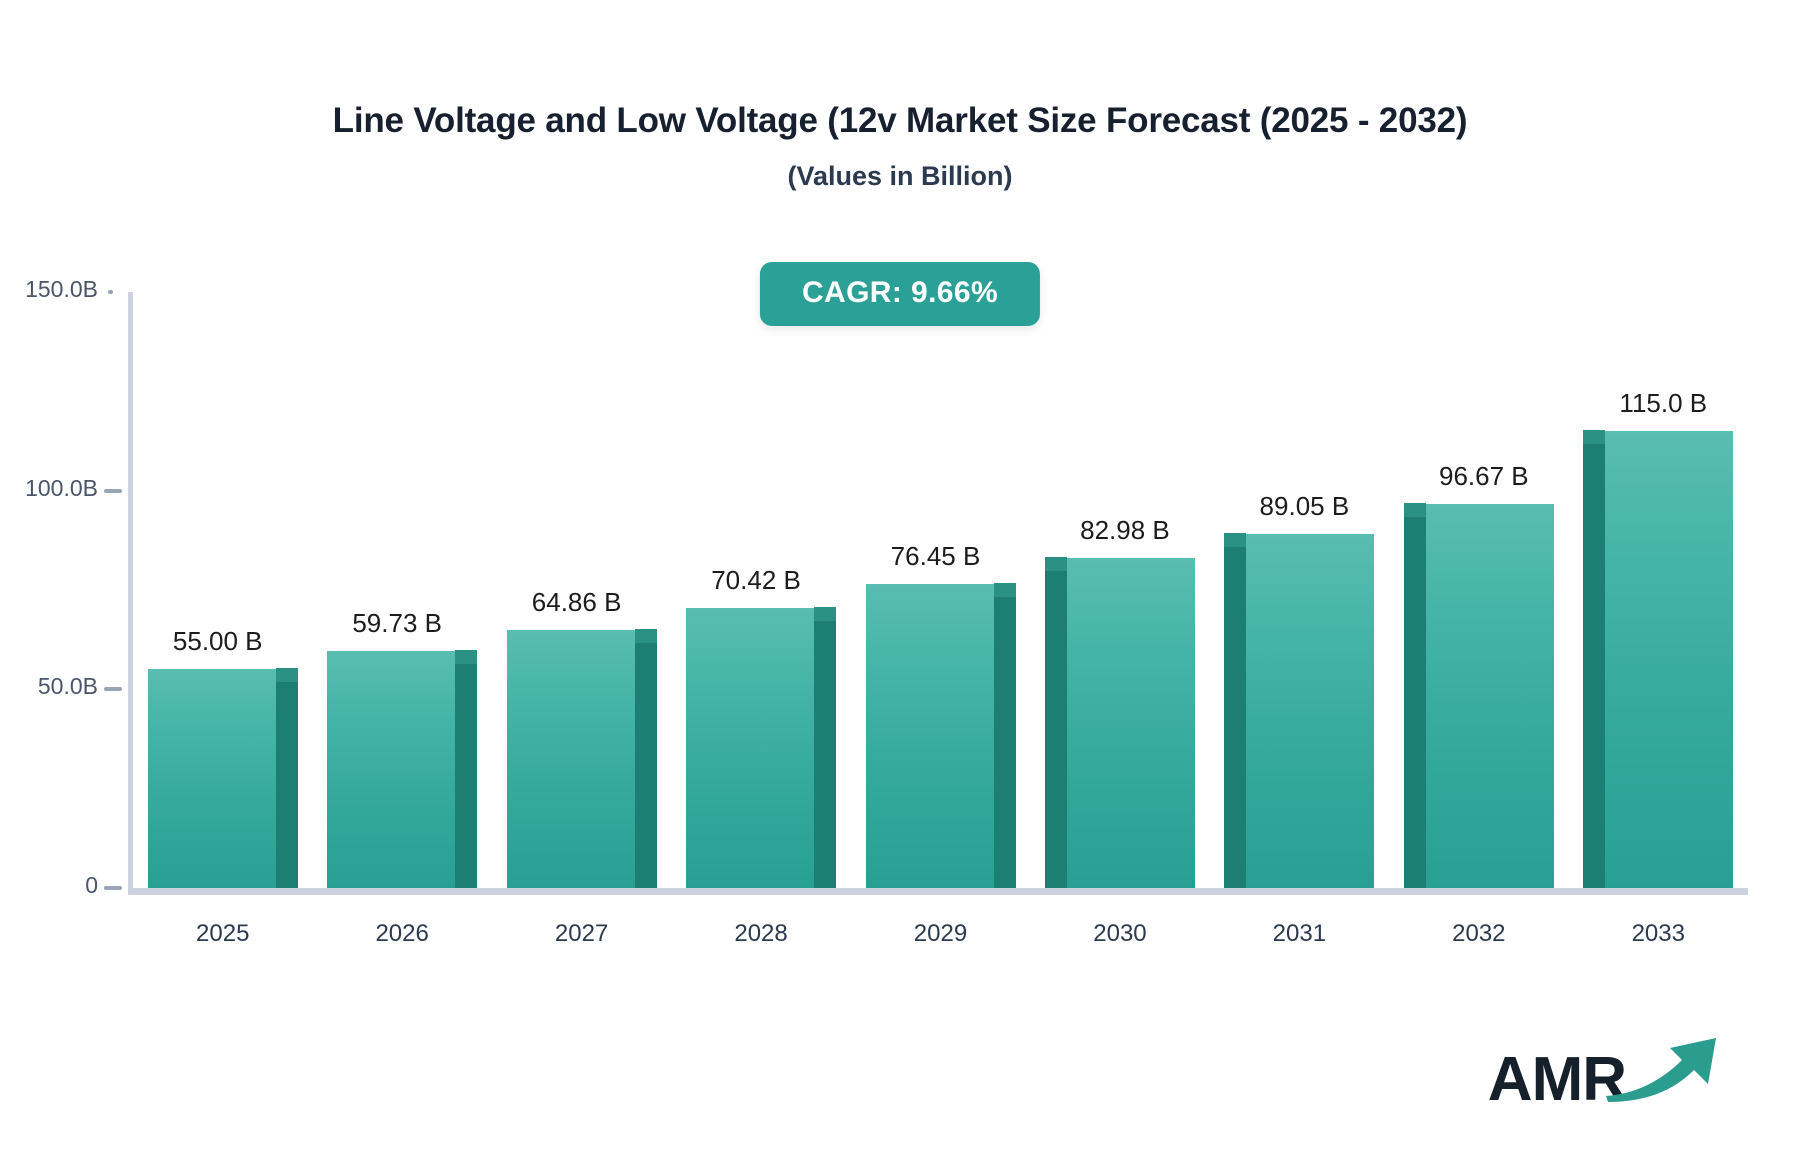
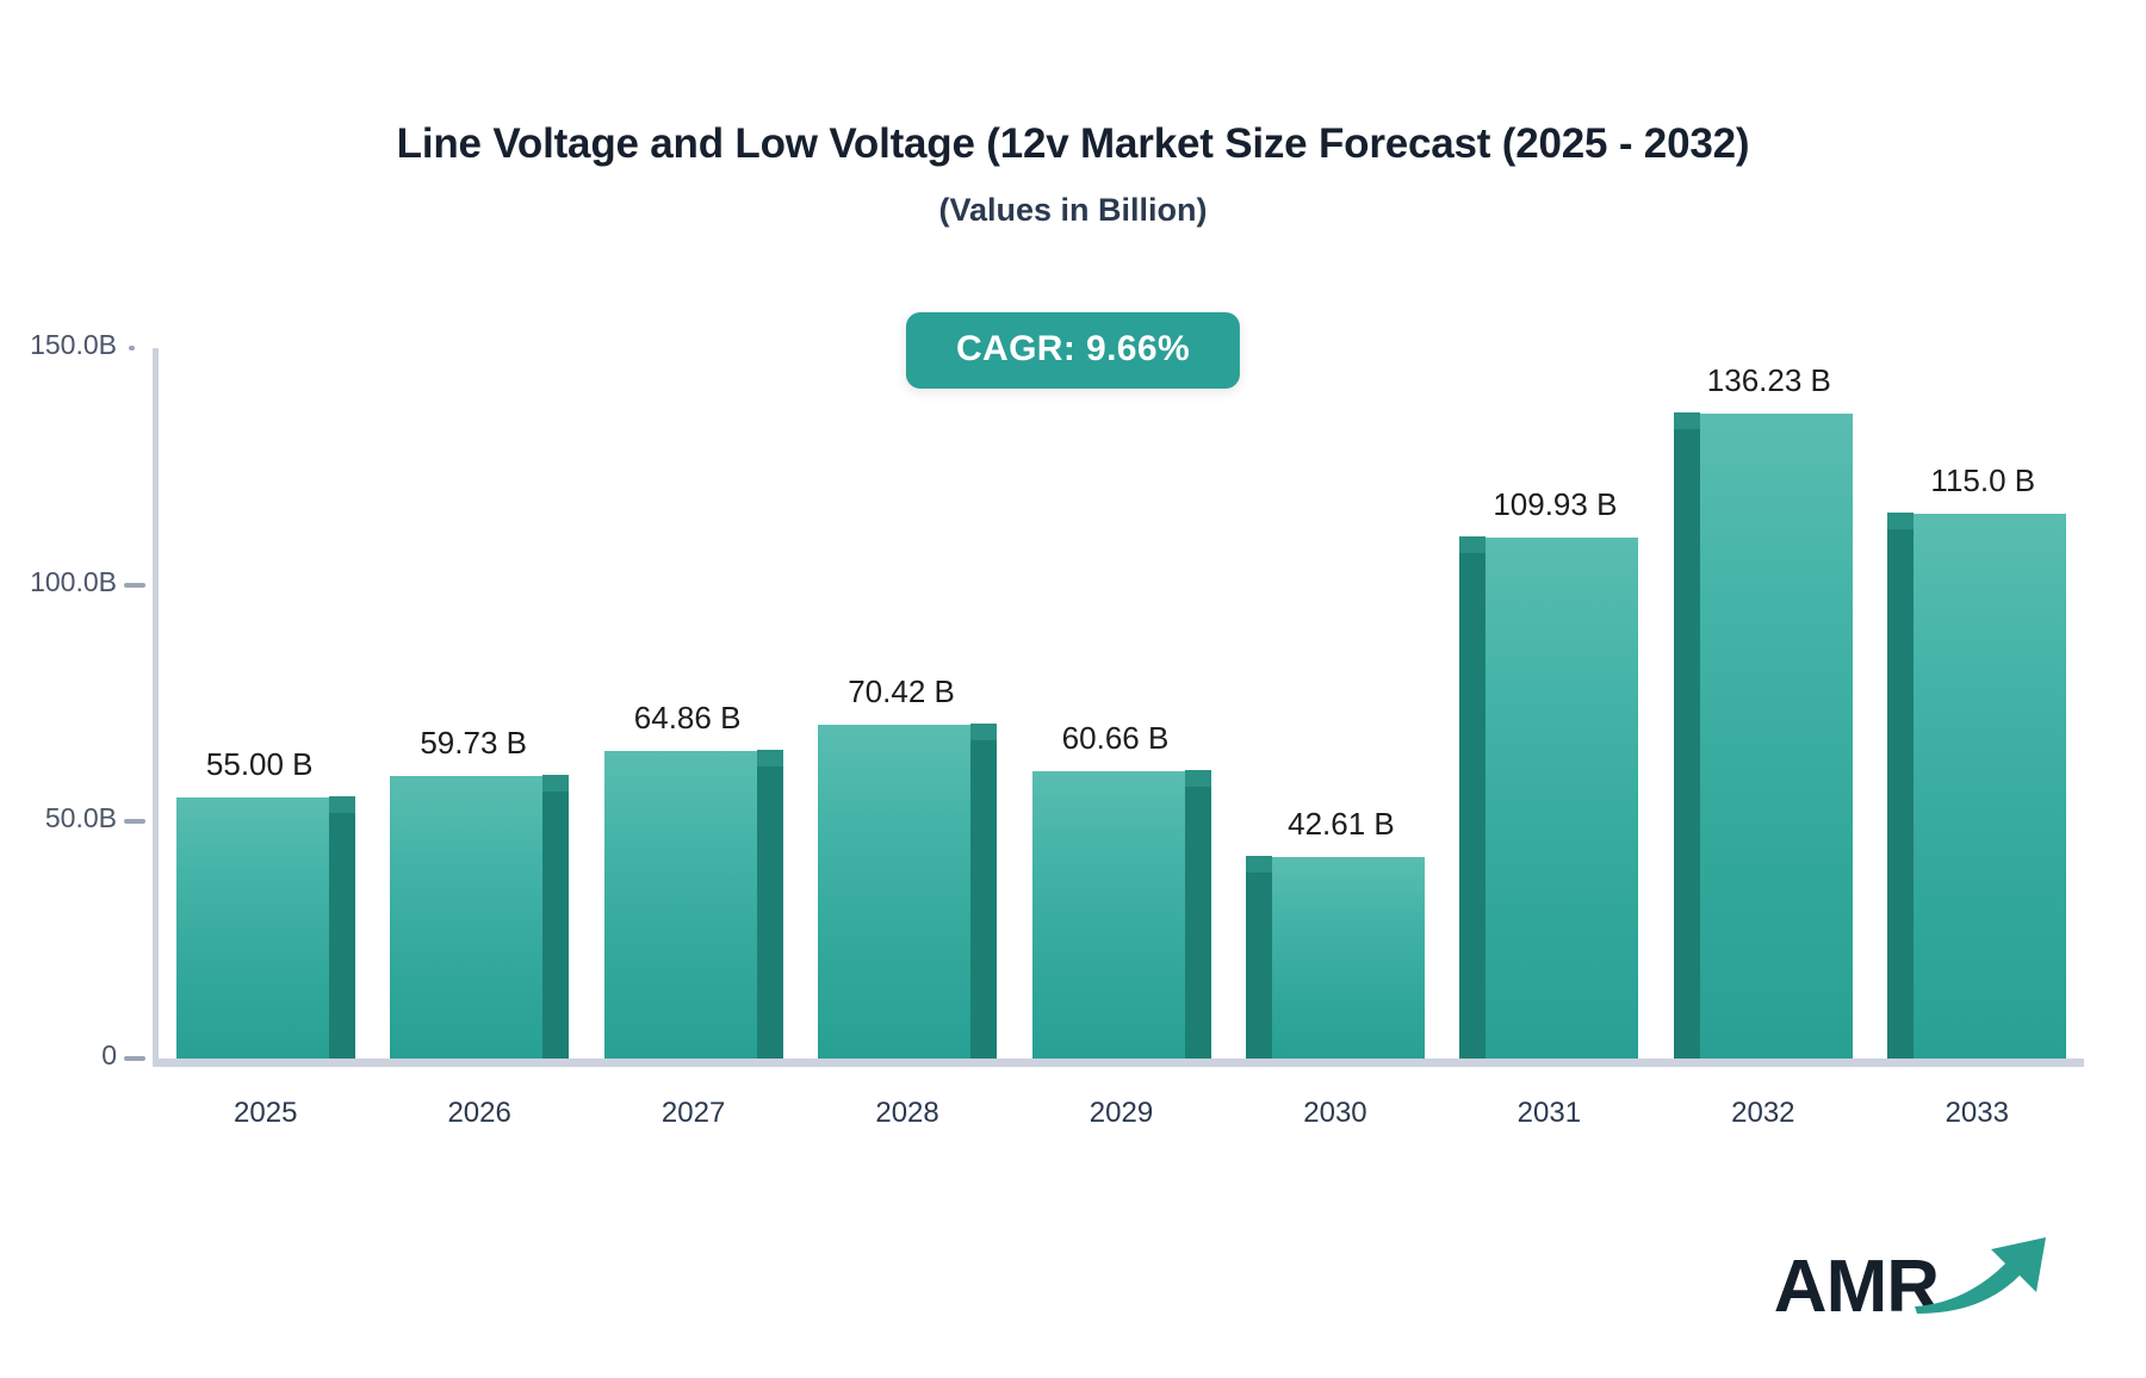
2029: 76.45 -> 60.66
2030: 82.98 -> 42.61
2031: 89.05 -> 109.93
2032: 96.67 -> 136.23
